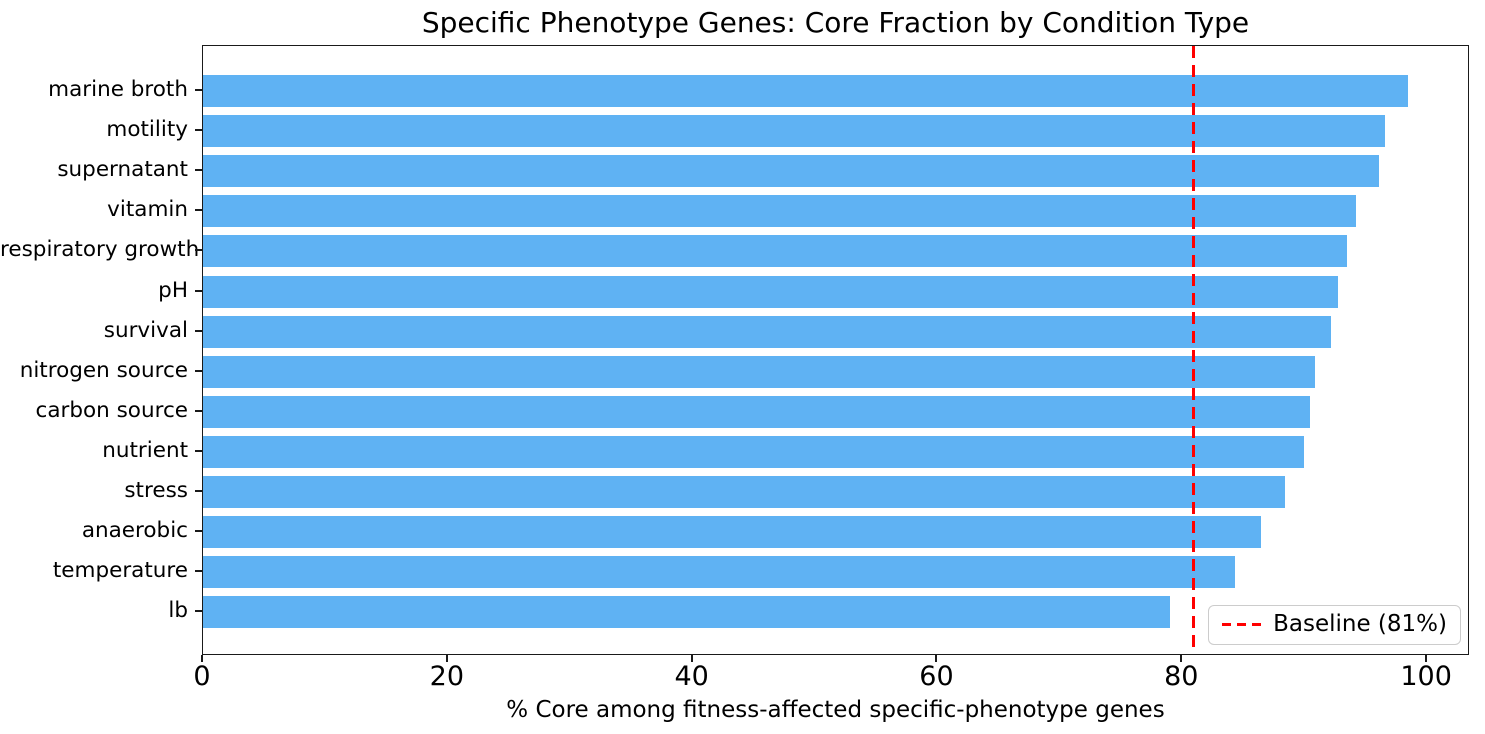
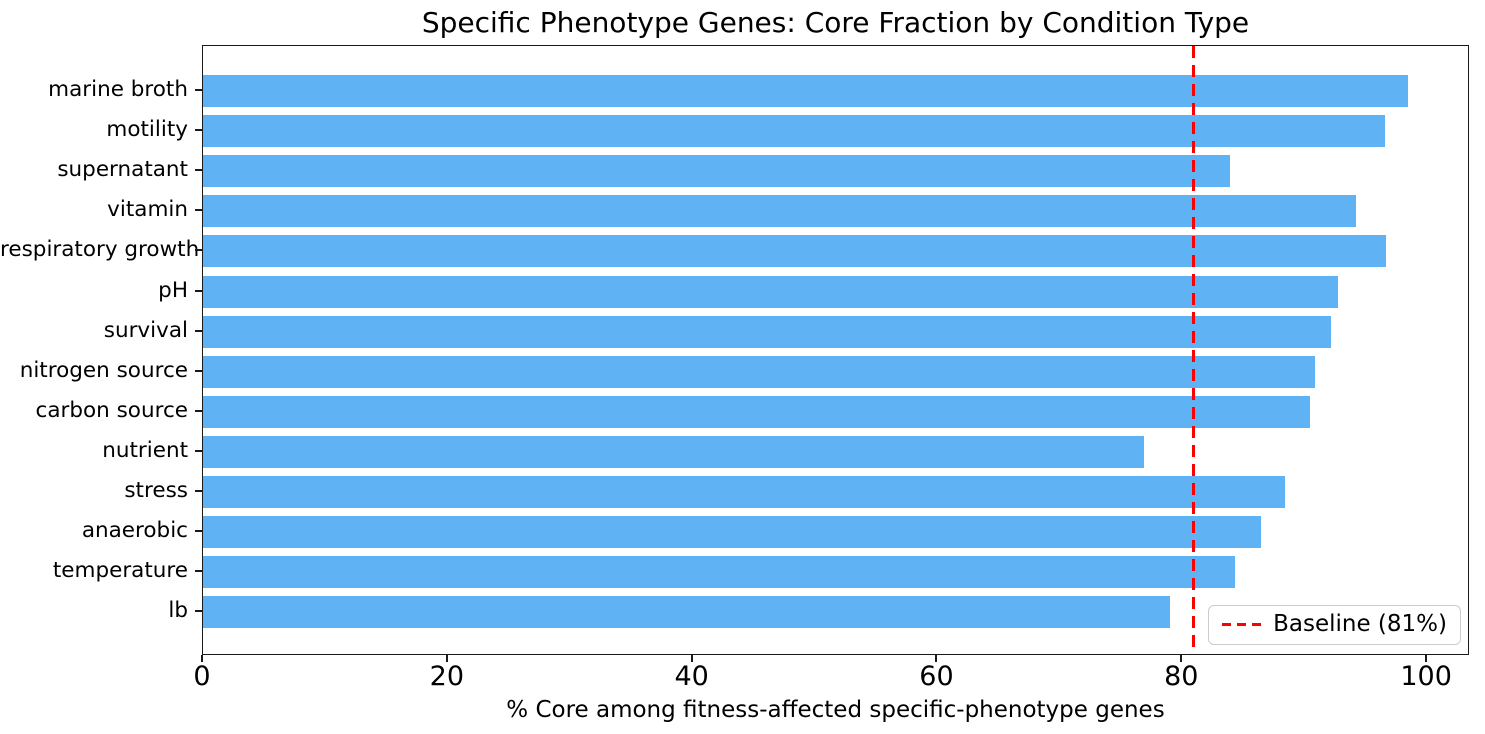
supernatant: 96.2 -> 84.0
respiratory growth: 93.6 -> 96.8
nutrient: 90.1 -> 77.0
